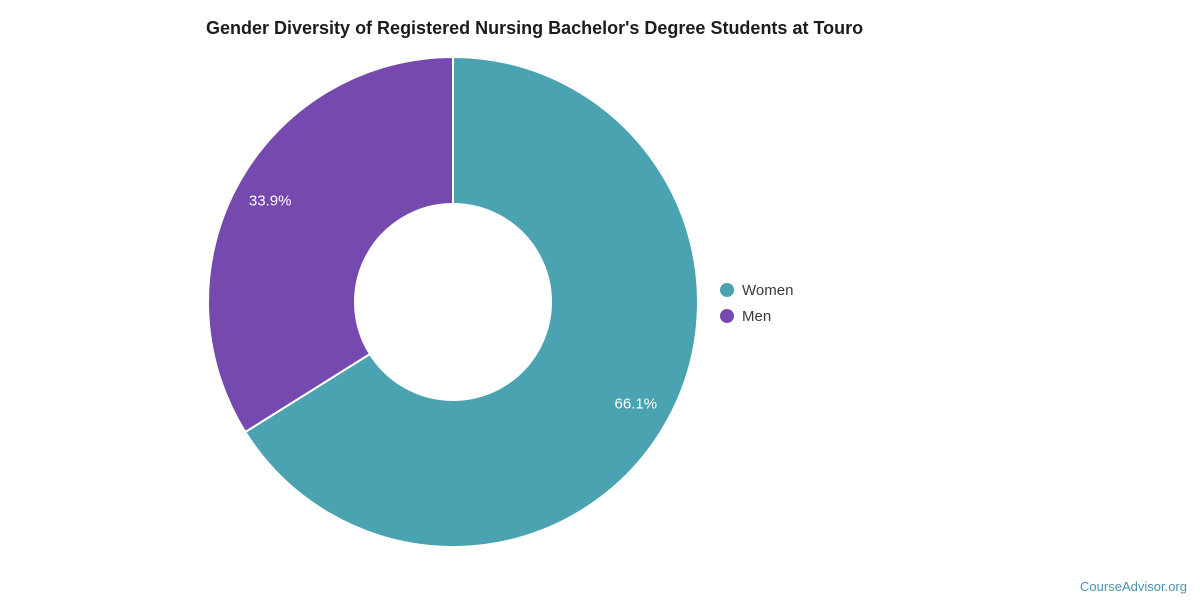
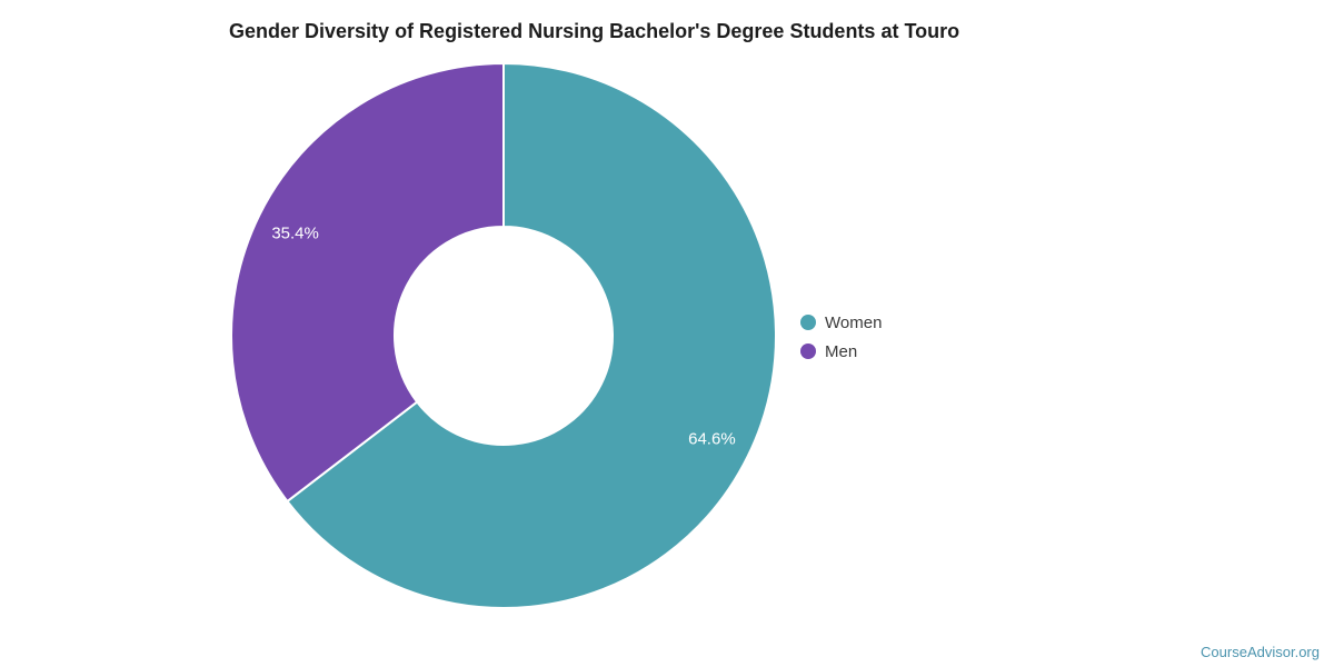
Women: 66.1% -> 64.6%
Men: 33.9% -> 35.4%
